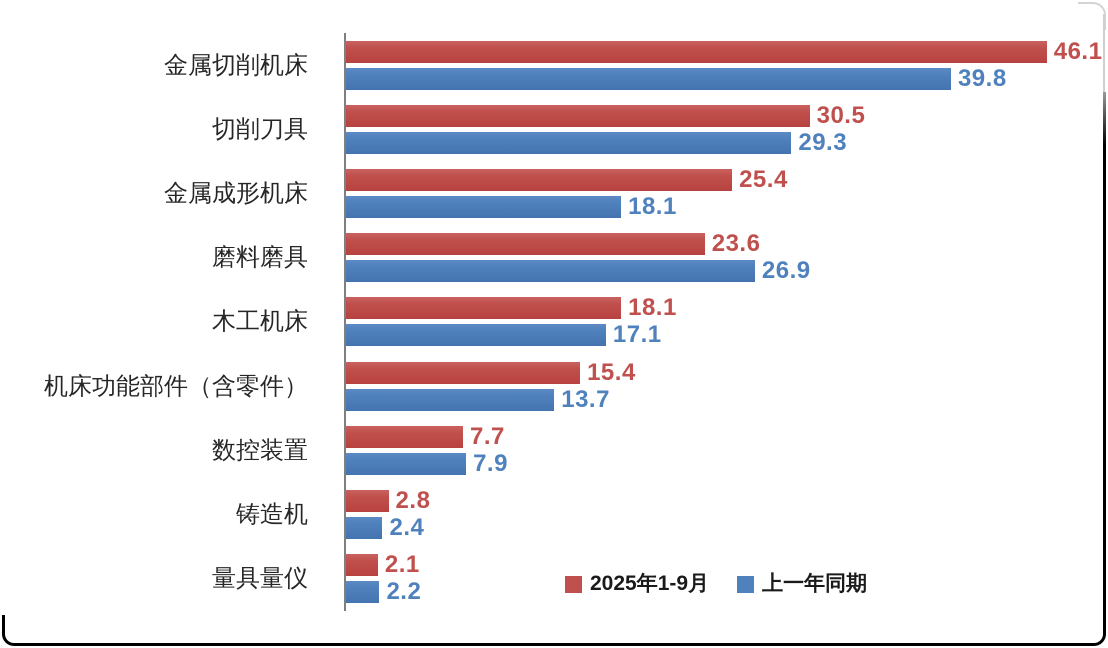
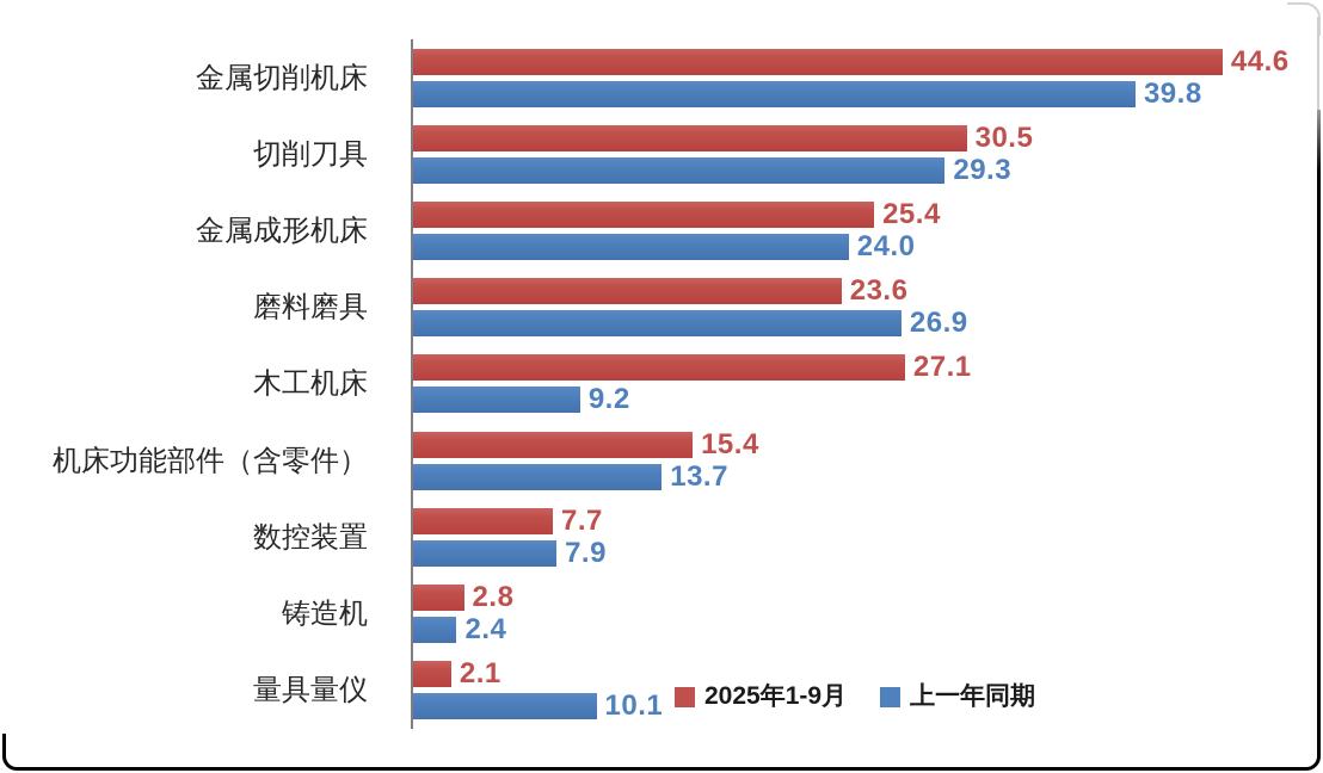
2025年1-9月/金属切削机床: 46.1 -> 44.6
上一年同期/金属成形机床: 18.1 -> 24.0
2025年1-9月/木工机床: 18.1 -> 27.1
上一年同期/木工机床: 17.1 -> 9.2
上一年同期/量具量仪: 2.2 -> 10.1
